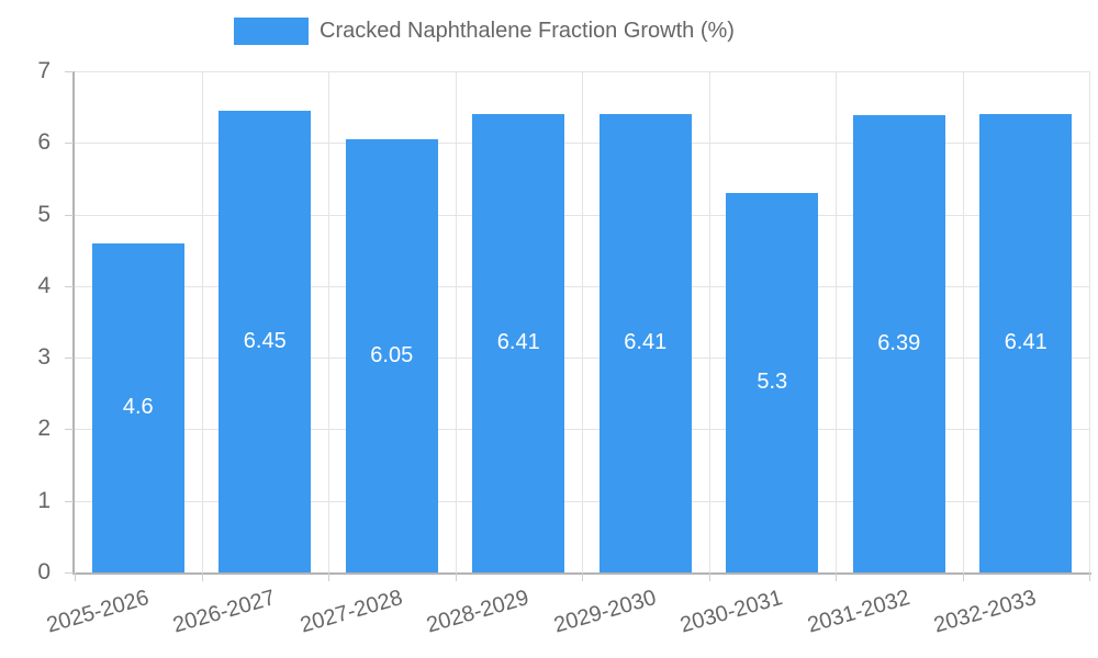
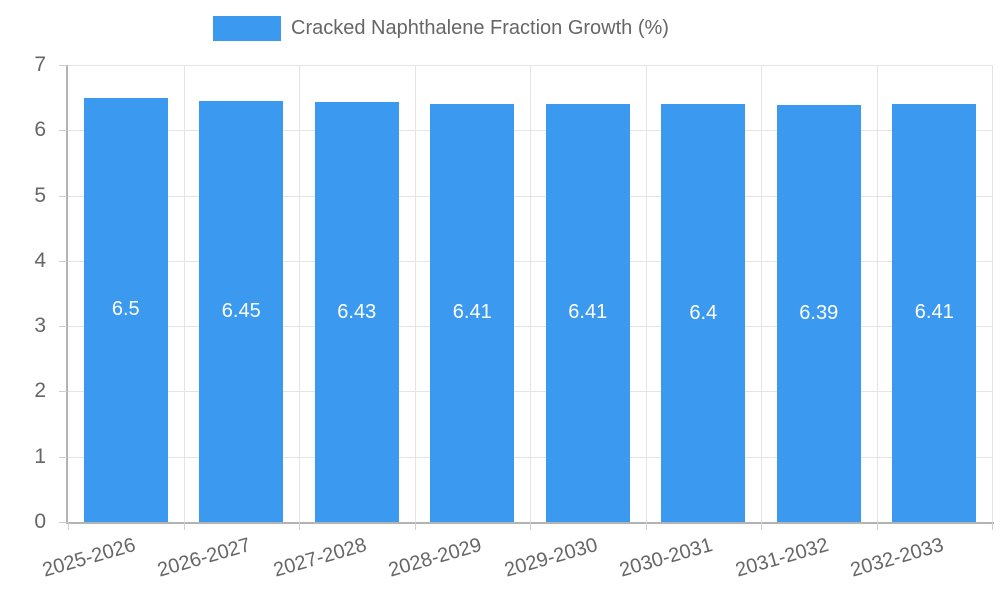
2025-2026: 4.6 -> 6.5
2027-2028: 6.05 -> 6.43
2030-2031: 5.3 -> 6.4
